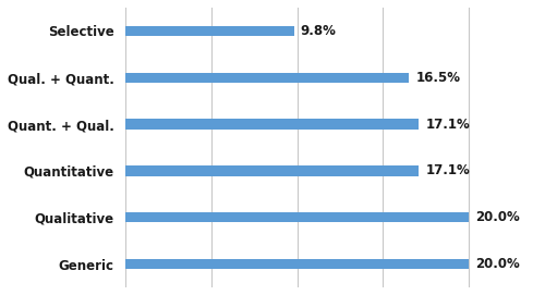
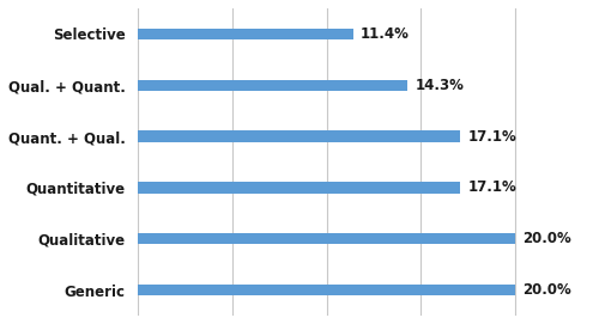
Selective: 9.8% -> 11.4%
Qual. + Quant.: 16.5% -> 14.3%
